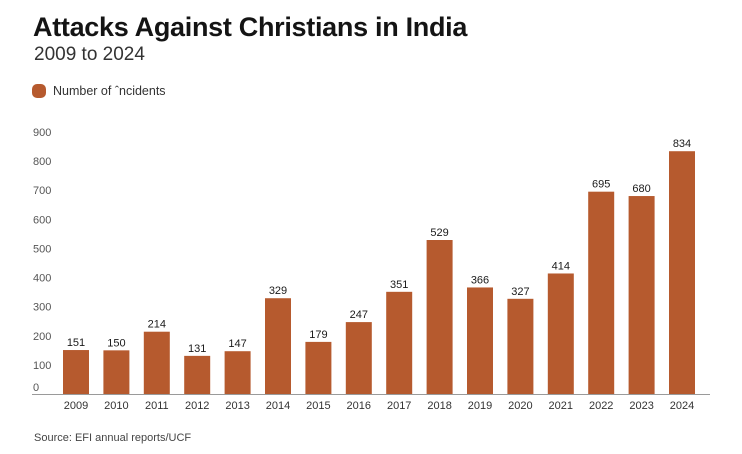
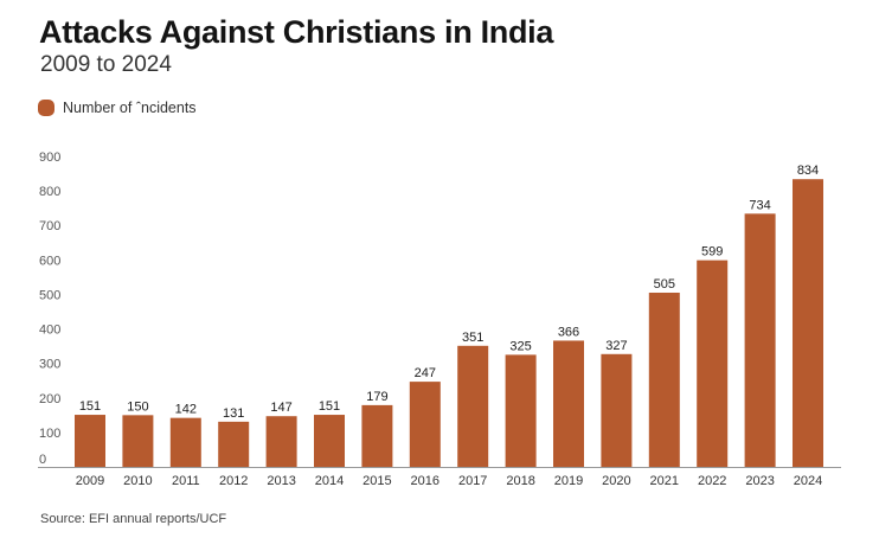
2011: 214 -> 142
2014: 329 -> 151
2018: 529 -> 325
2021: 414 -> 505
2022: 695 -> 599
2023: 680 -> 734
